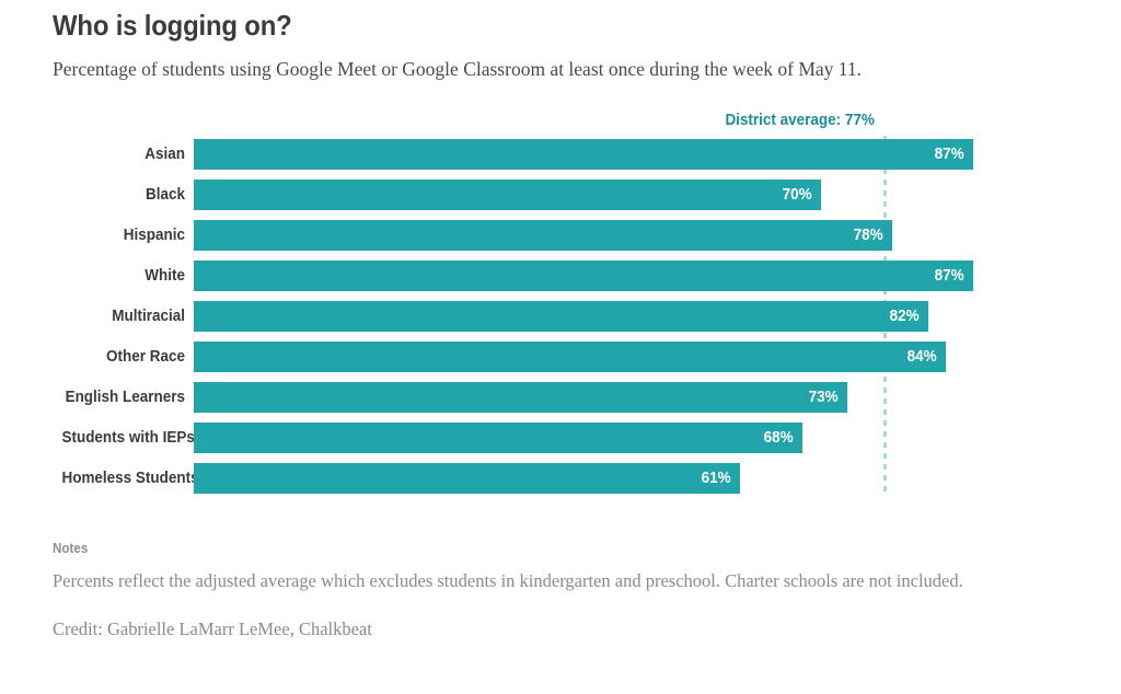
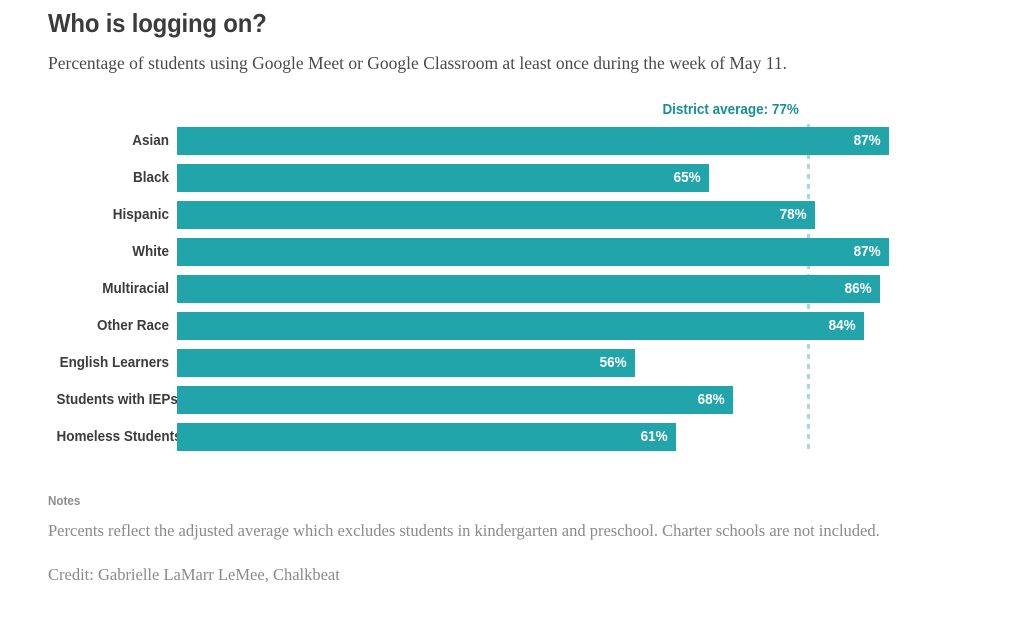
Black: 70% -> 65%
Multiracial: 82% -> 86%
English Learners: 73% -> 56%
